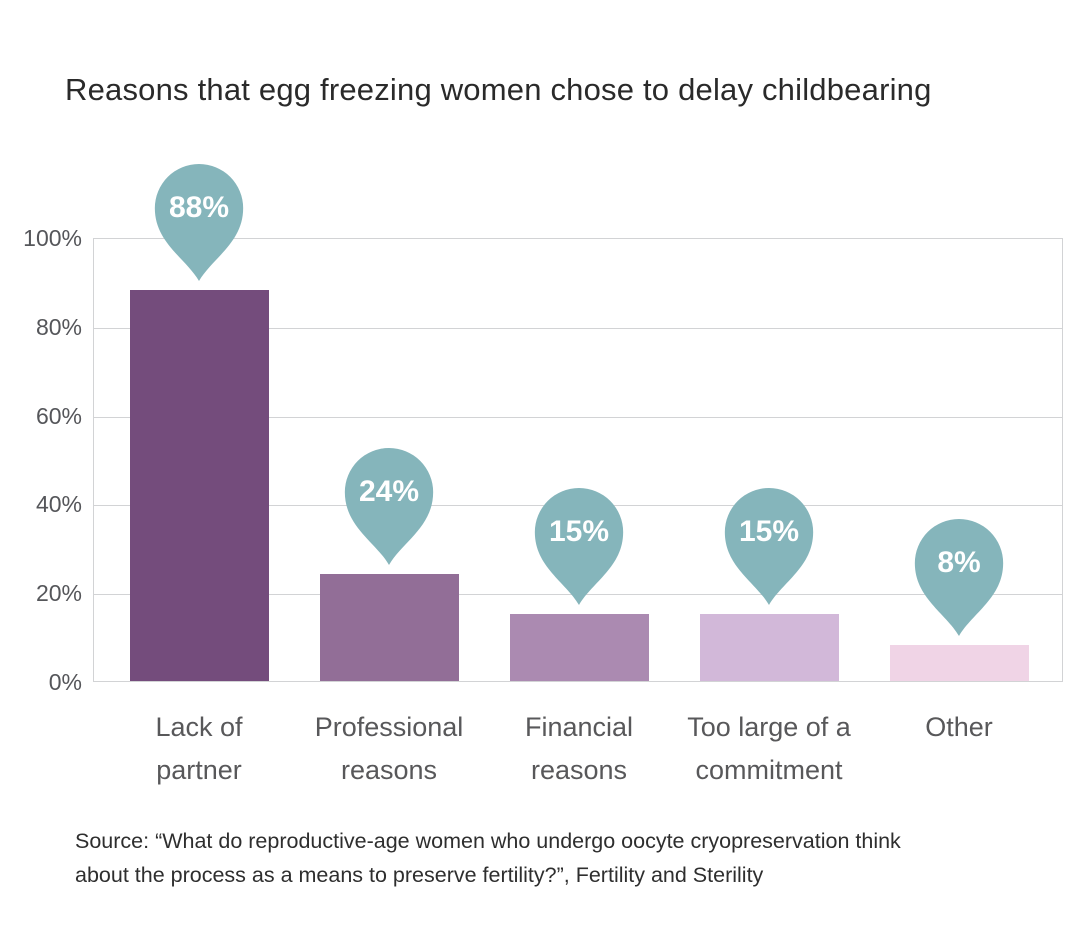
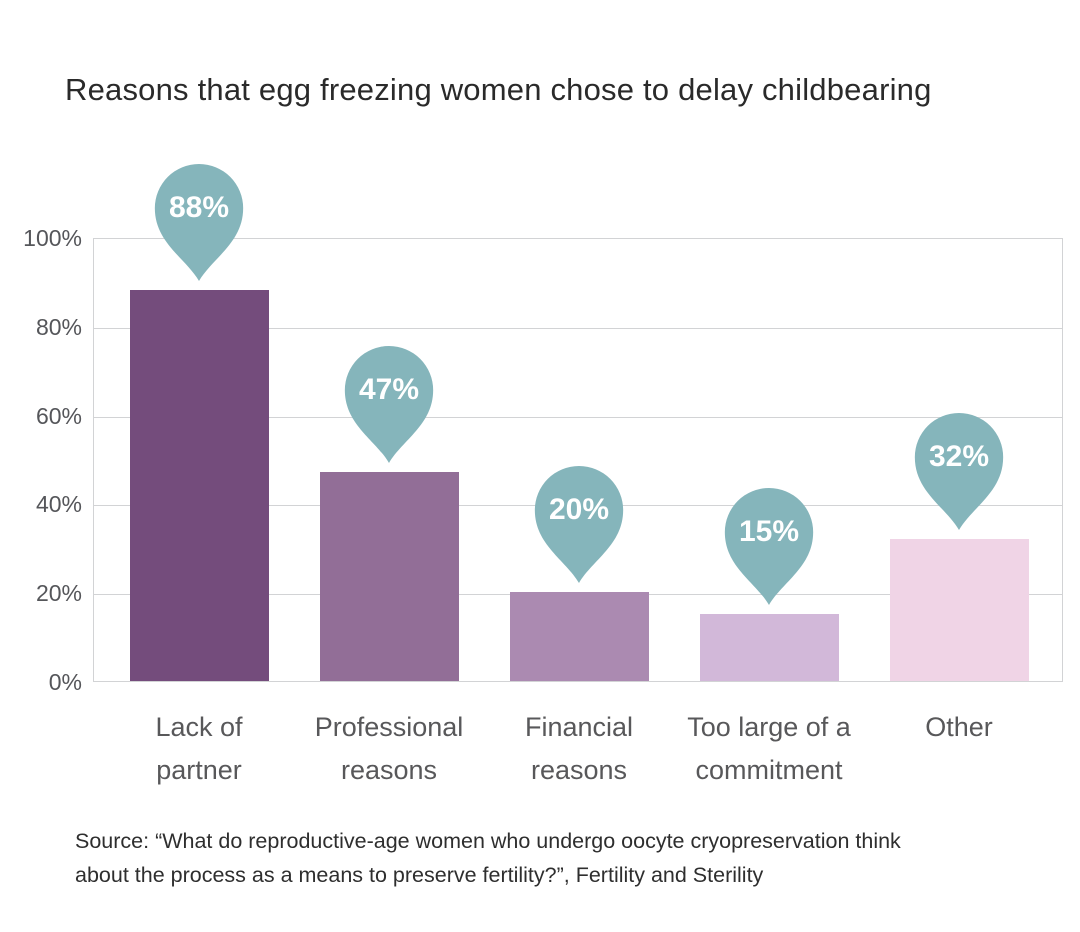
Professional reasons: 24% -> 47%
Financial reasons: 15% -> 20%
Other: 8% -> 32%
